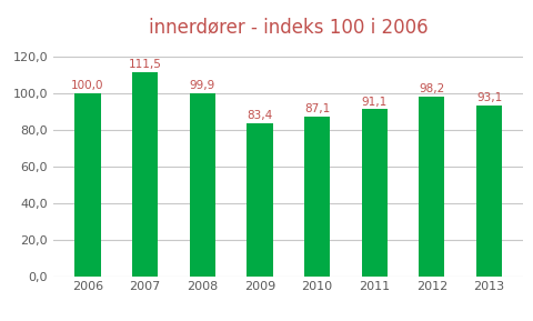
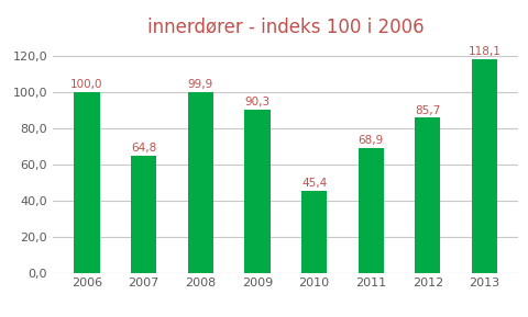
2007: 111,5 -> 64,8
2009: 83,4 -> 90,3
2010: 87,1 -> 45,4
2011: 91,1 -> 68,9
2012: 98,2 -> 85,7
2013: 93,1 -> 118,1
